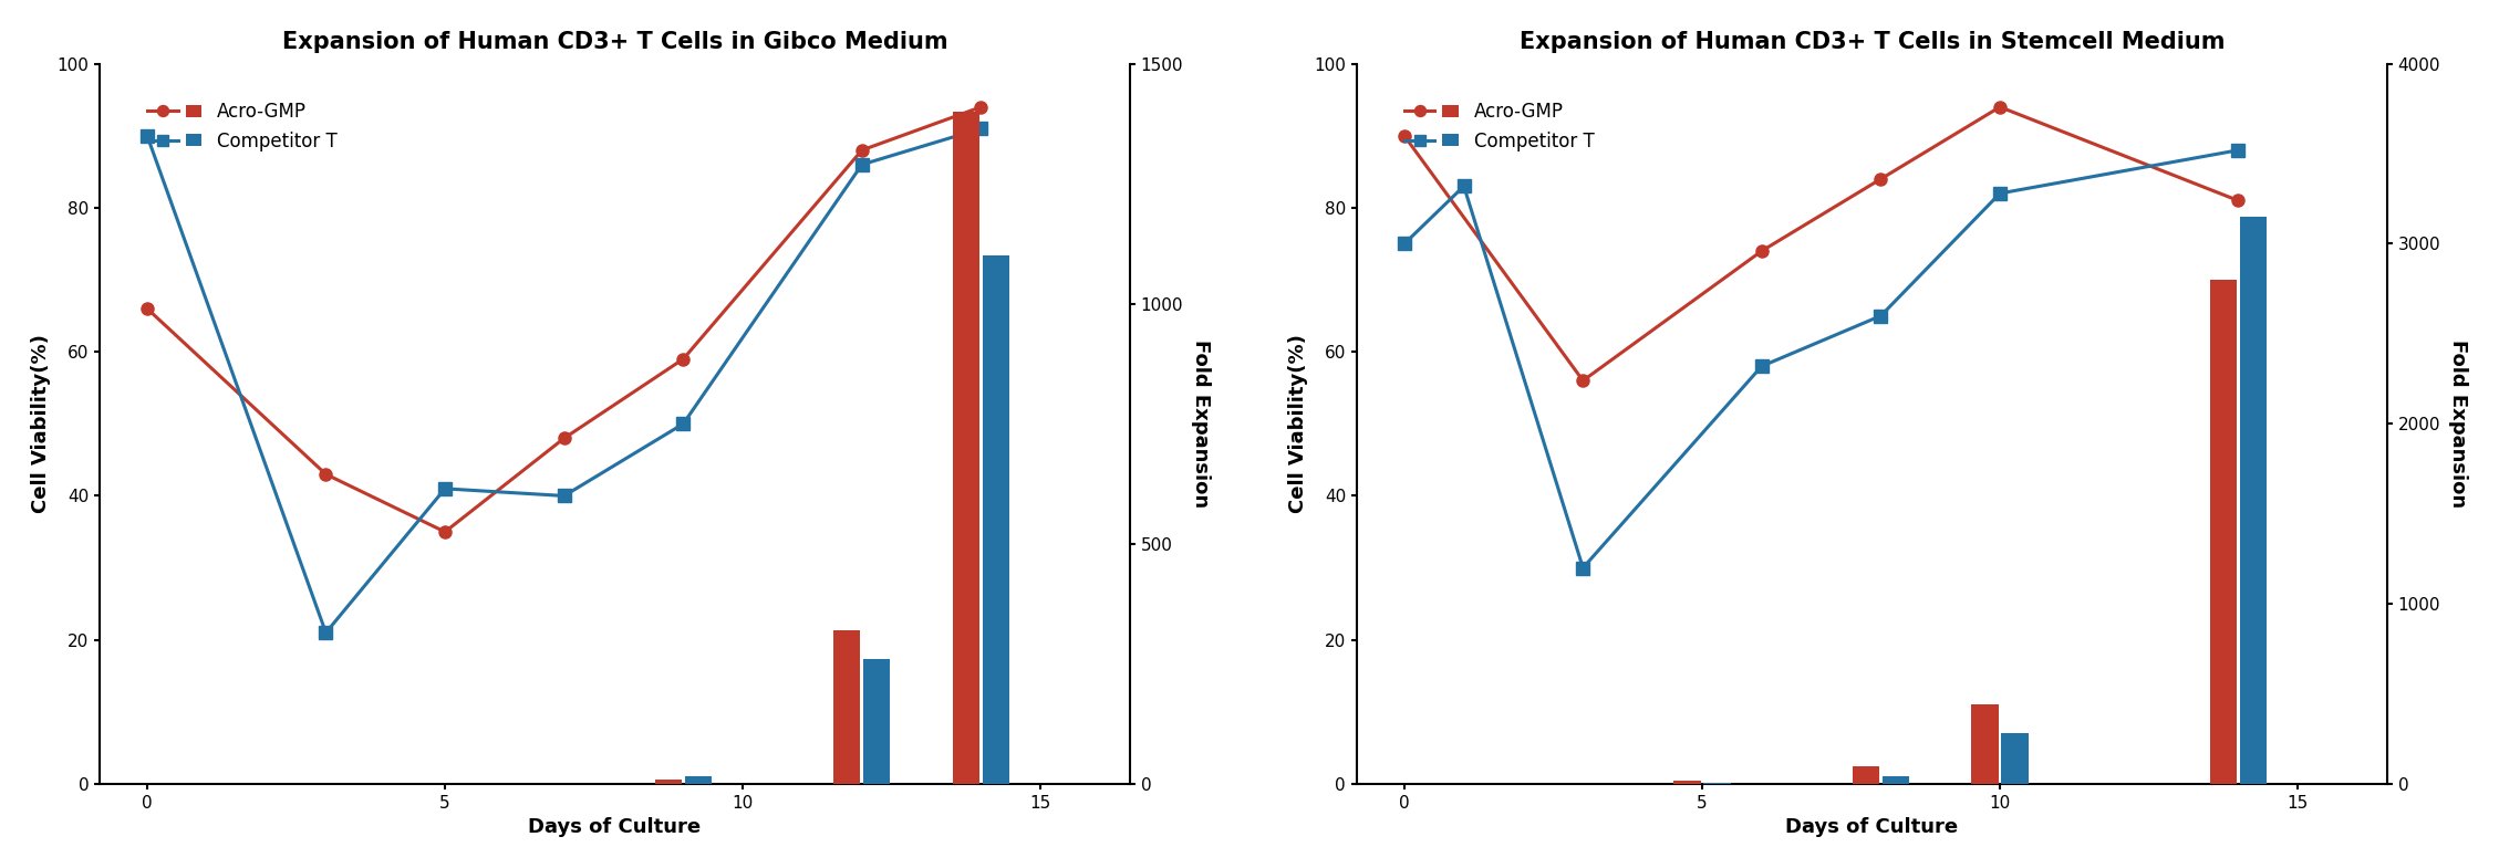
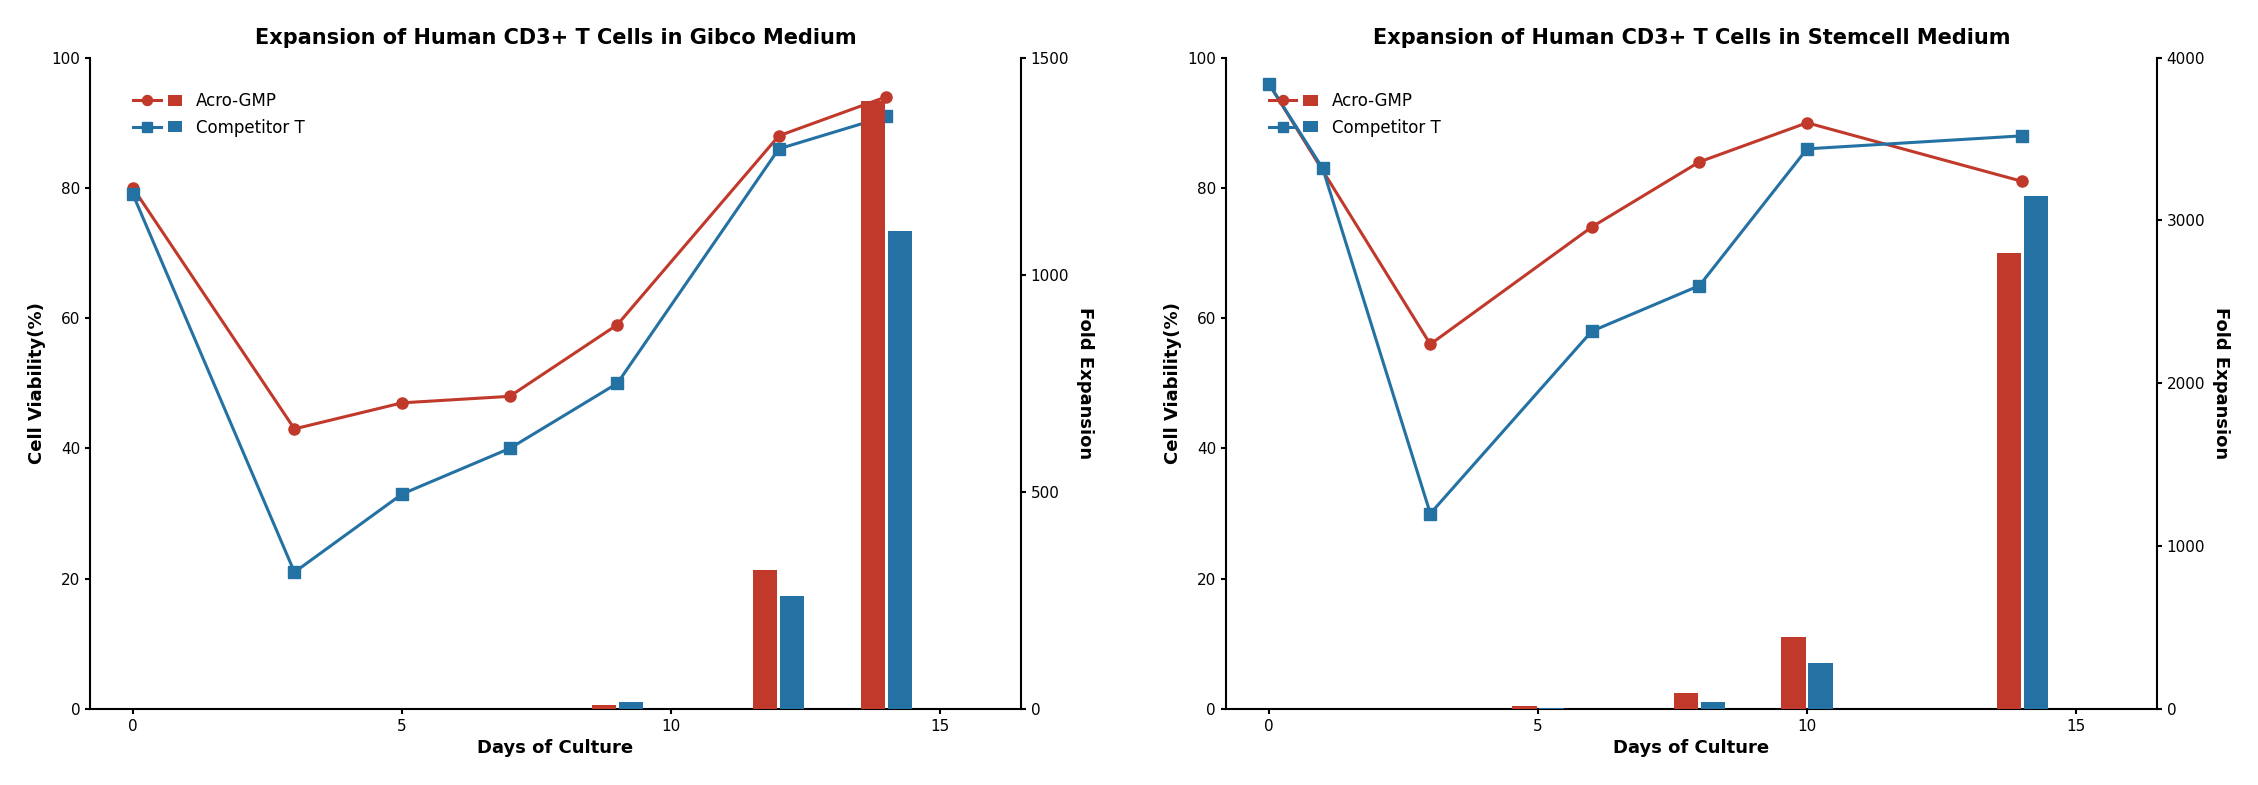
Expansion of Human CD3+ T Cells in Gibco Medium/Acro-GMP/0: 66 -> 80
Expansion of Human CD3+ T Cells in Gibco Medium/Competitor T/0: 90 -> 79
Expansion of Human CD3+ T Cells in Gibco Medium/Acro-GMP/5: 35 -> 47
Expansion of Human CD3+ T Cells in Gibco Medium/Competitor T/5: 41 -> 33
Expansion of Human CD3+ T Cells in Stemcell Medium/Acro-GMP/0: 90 -> 96
Expansion of Human CD3+ T Cells in Stemcell Medium/Competitor T/0: 75 -> 96
Expansion of Human CD3+ T Cells in Stemcell Medium/Acro-GMP/10: 94 -> 90
Expansion of Human CD3+ T Cells in Stemcell Medium/Competitor T/10: 82 -> 86
